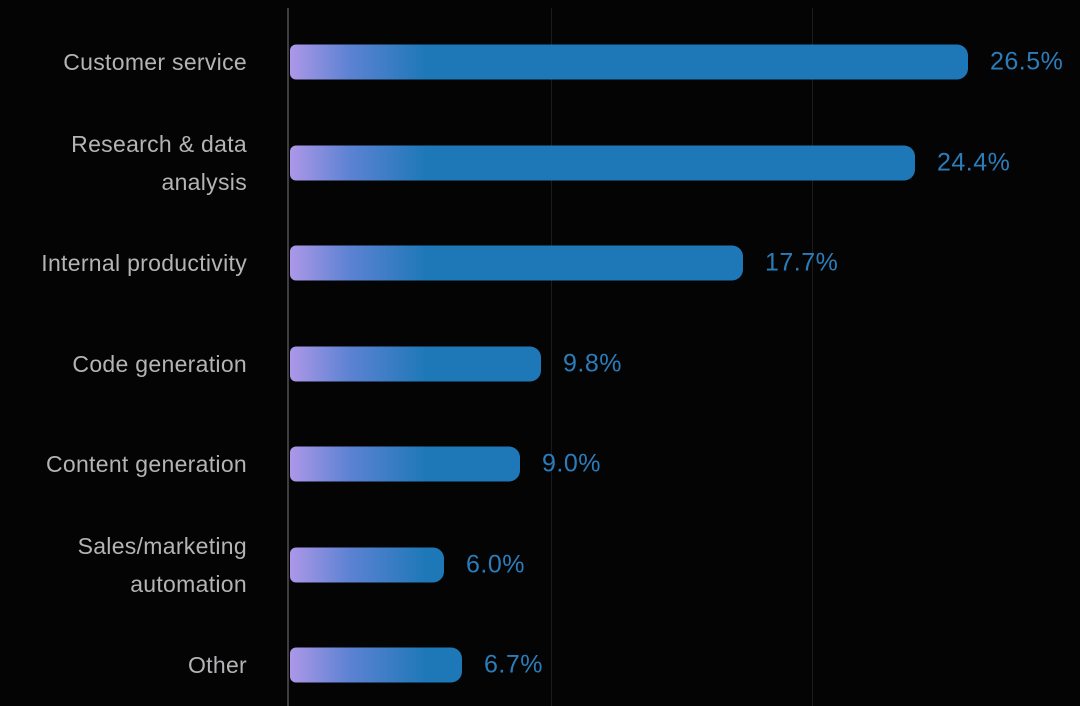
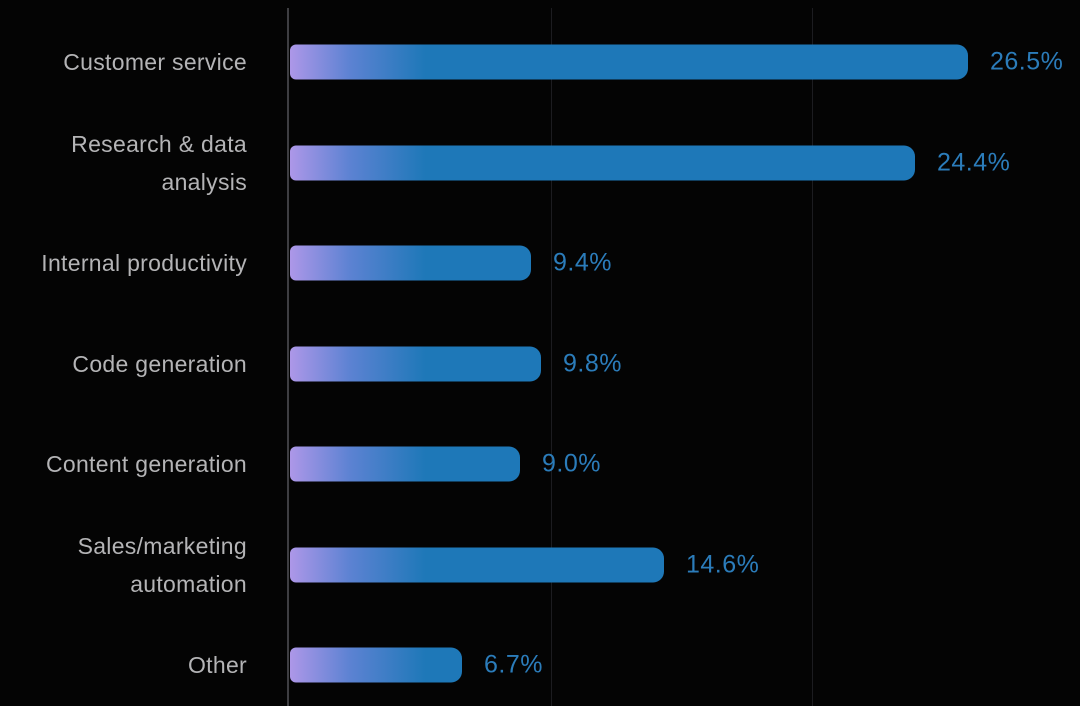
Internal productivity: 17.7% -> 9.4%
Sales/marketing automation: 6.0% -> 14.6%
